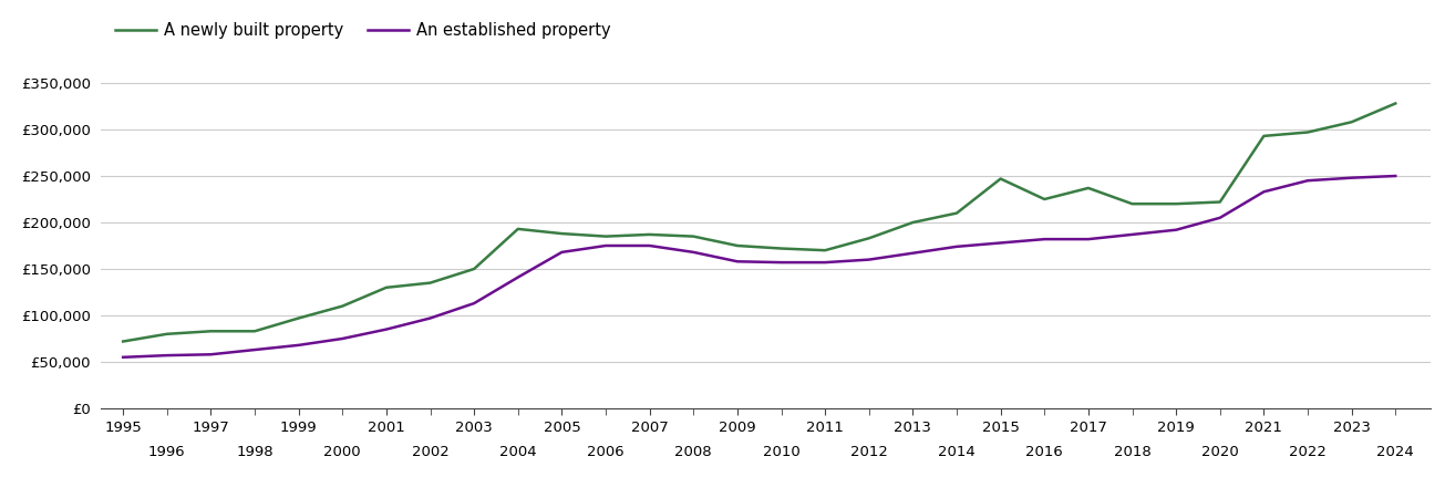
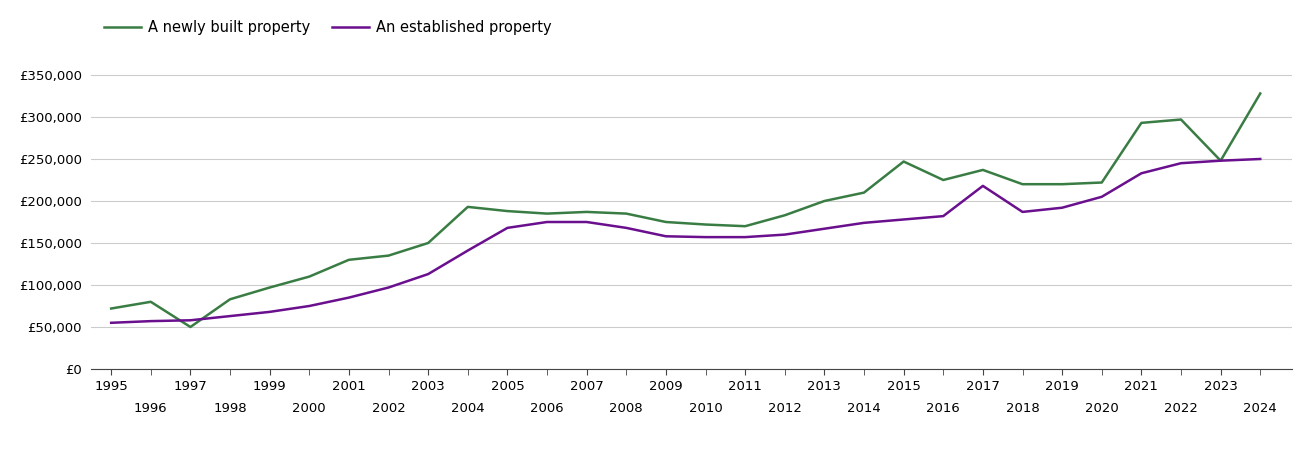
A newly built property/1997: £83,000 -> £50,000
An established property/2017: £182,000 -> £218,000
A newly built property/2023: £308,000 -> £248,000
